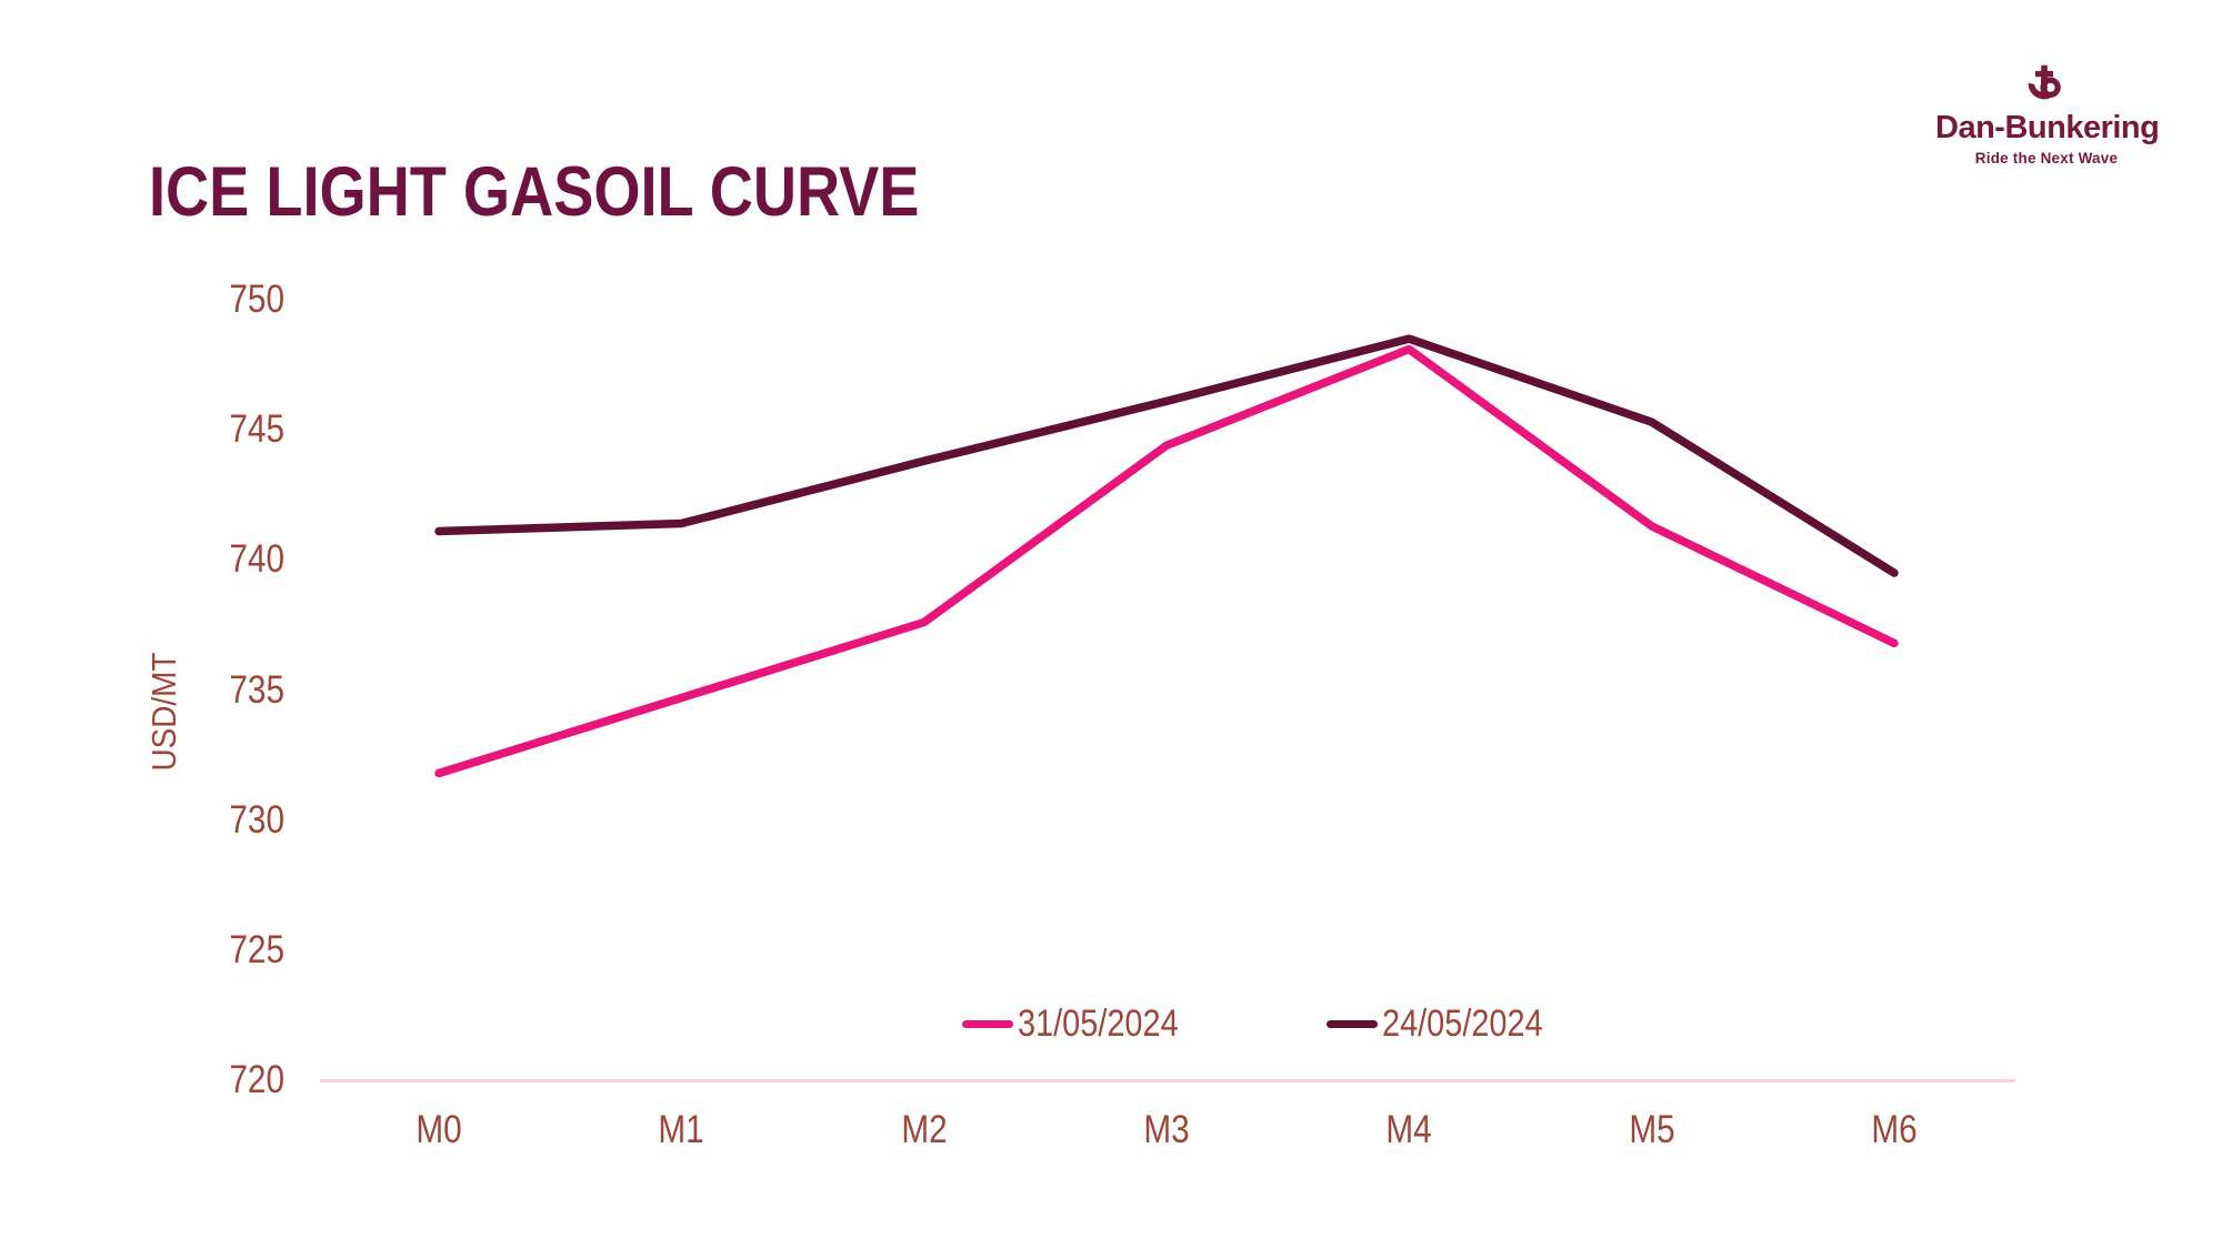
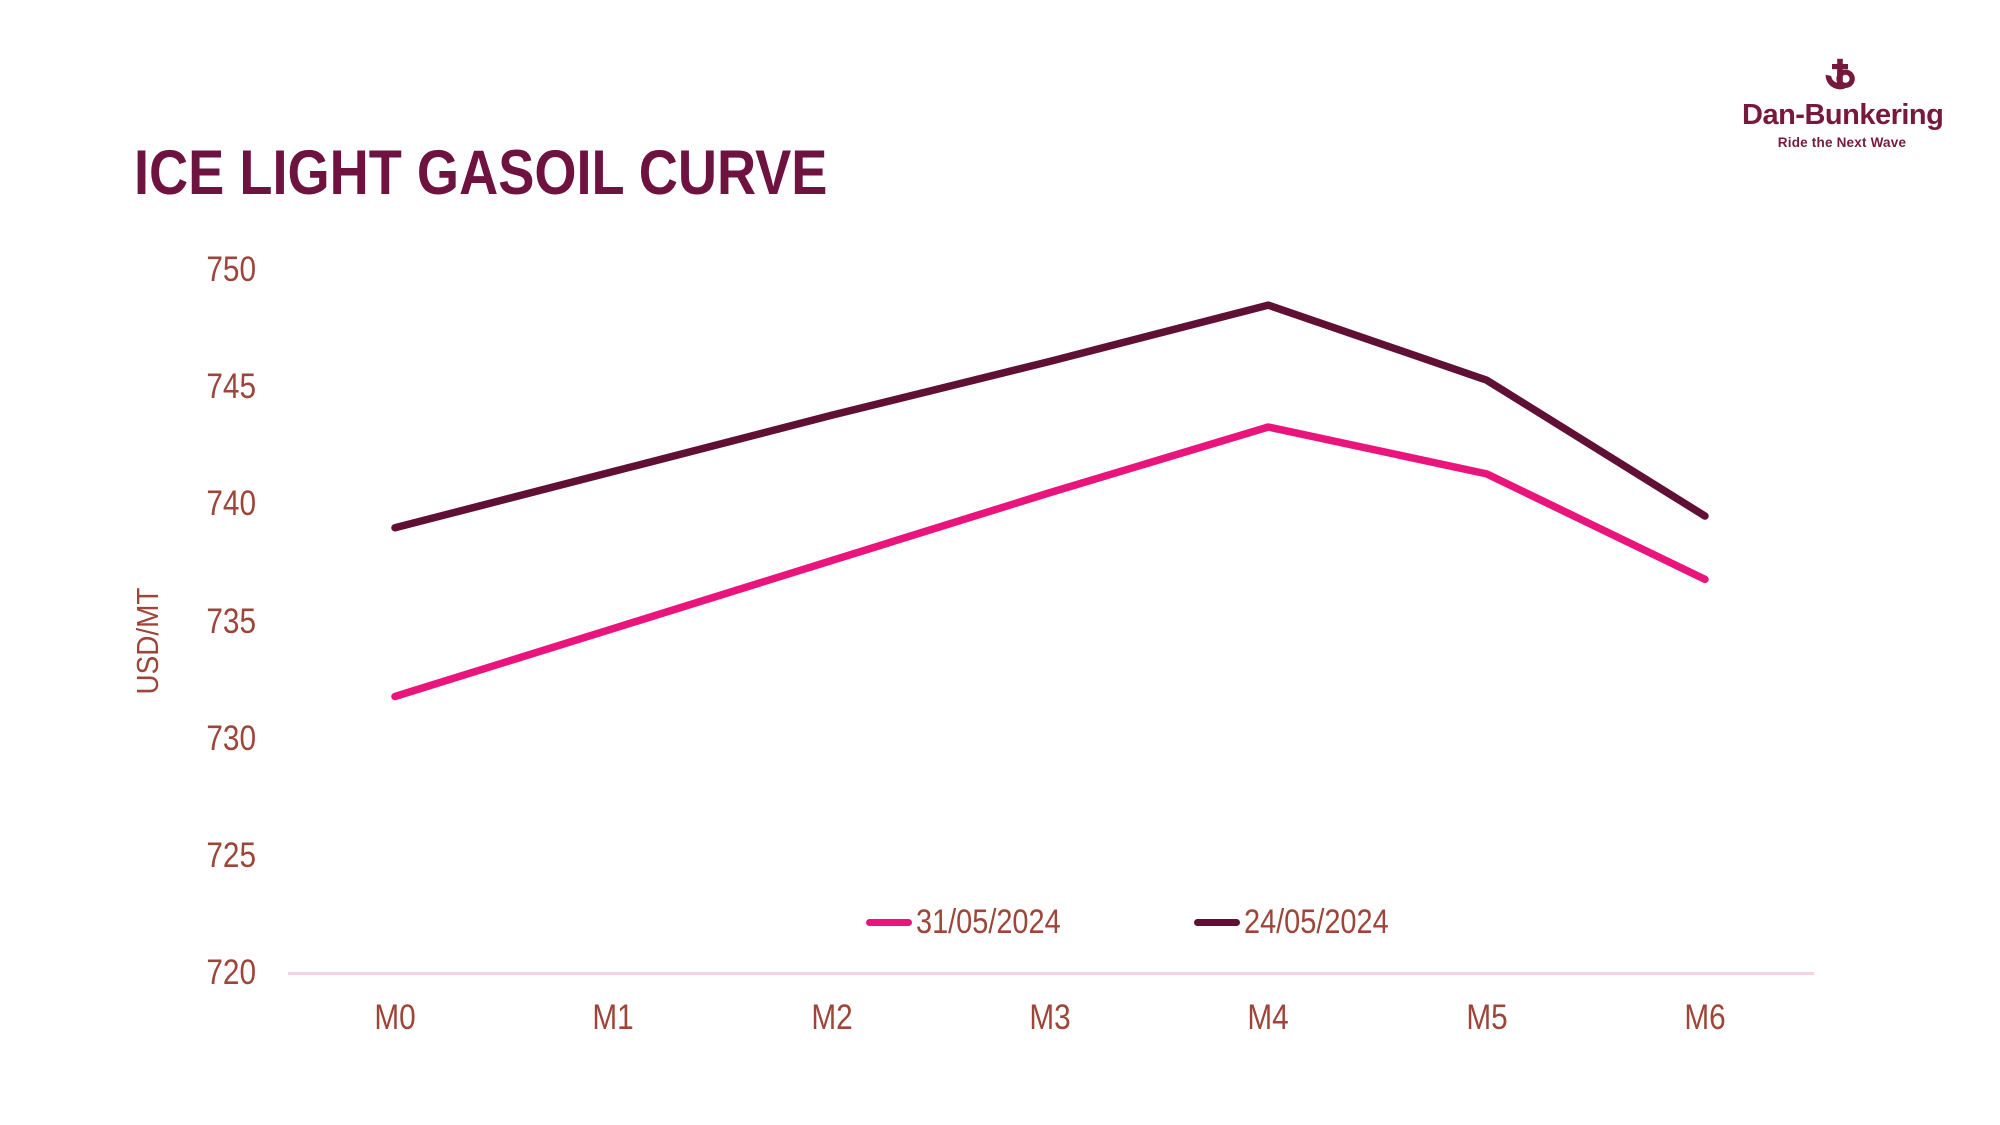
24/05/2024/M0: 741.1 -> 739.0
31/05/2024/M3: 744.4 -> 740.5
31/05/2024/M4: 748.1 -> 743.3
